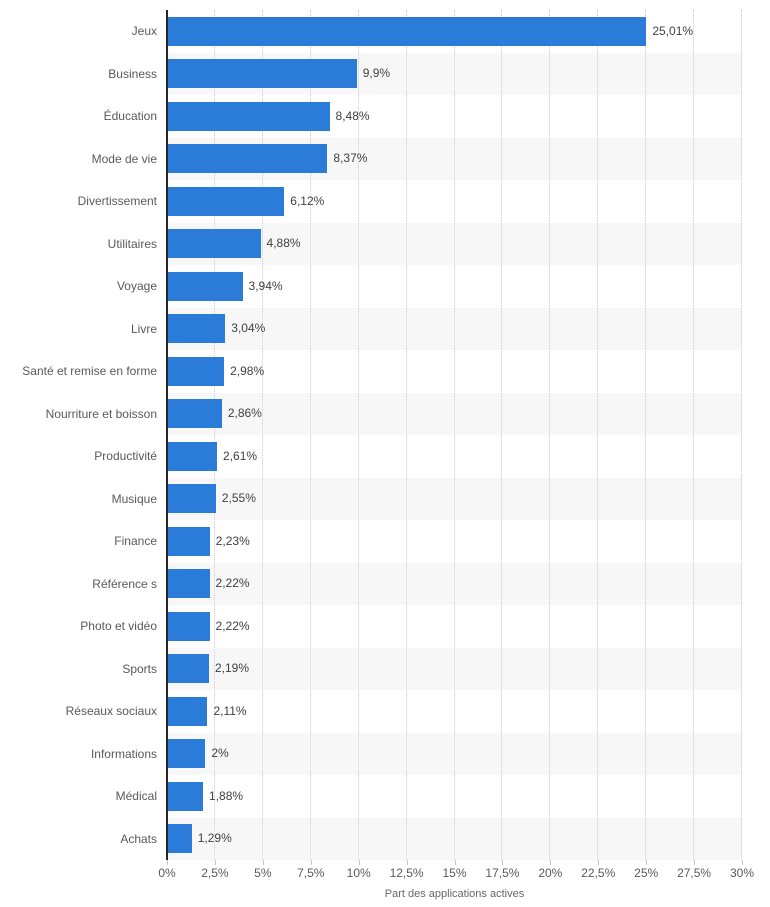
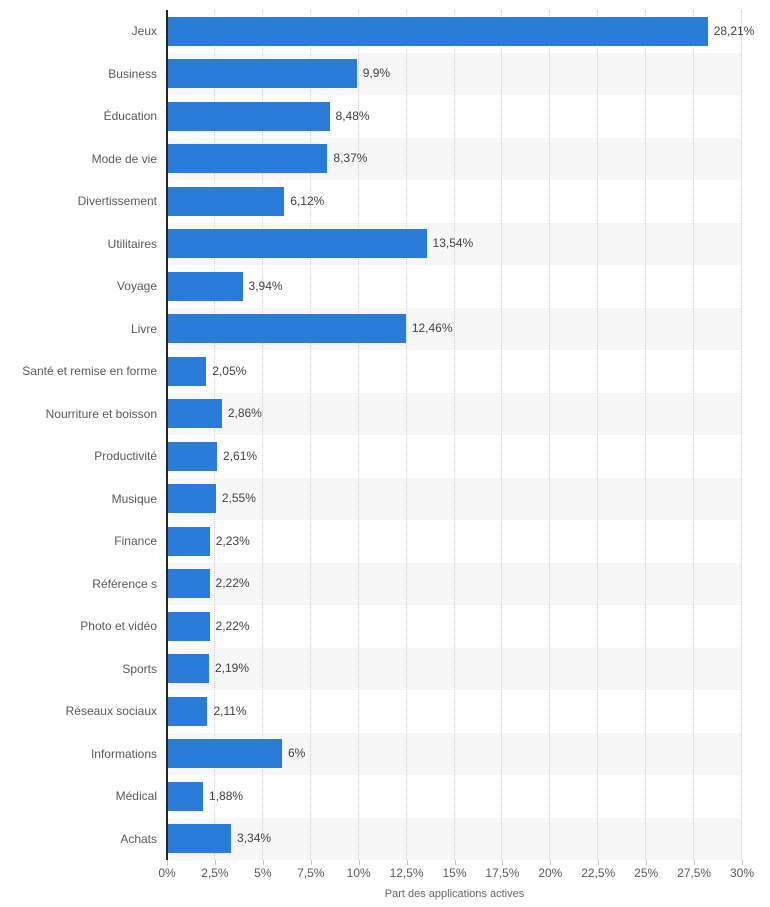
Jeux: 25,01% -> 28,21%
Utilitaires: 4,88% -> 13,54%
Livre: 3,04% -> 12,46%
Santé et remise en forme: 2,98% -> 2,05%
Informations: 2% -> 6%
Achats: 1,29% -> 3,34%
